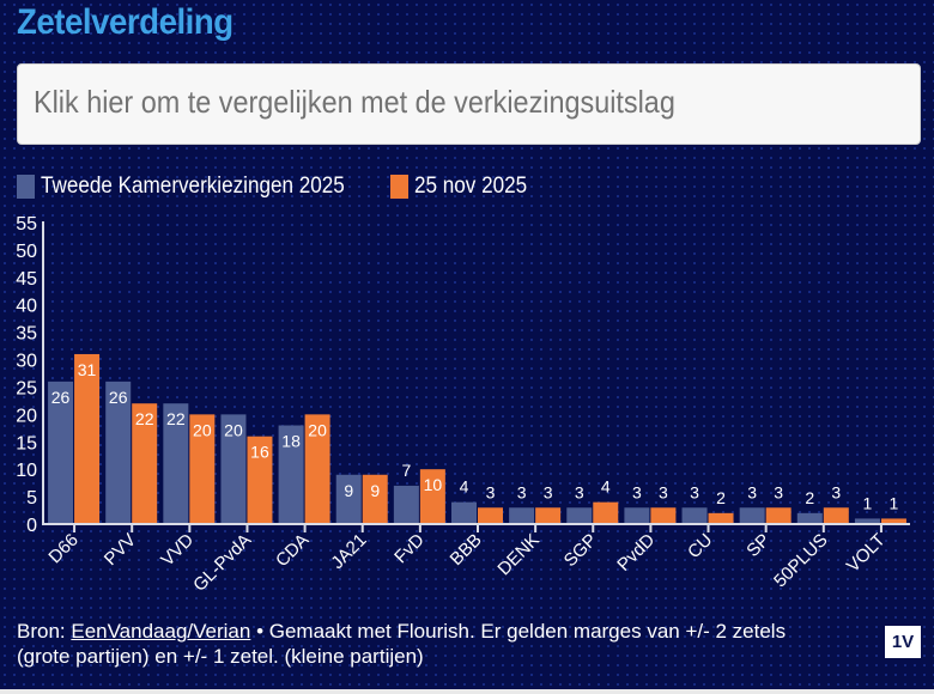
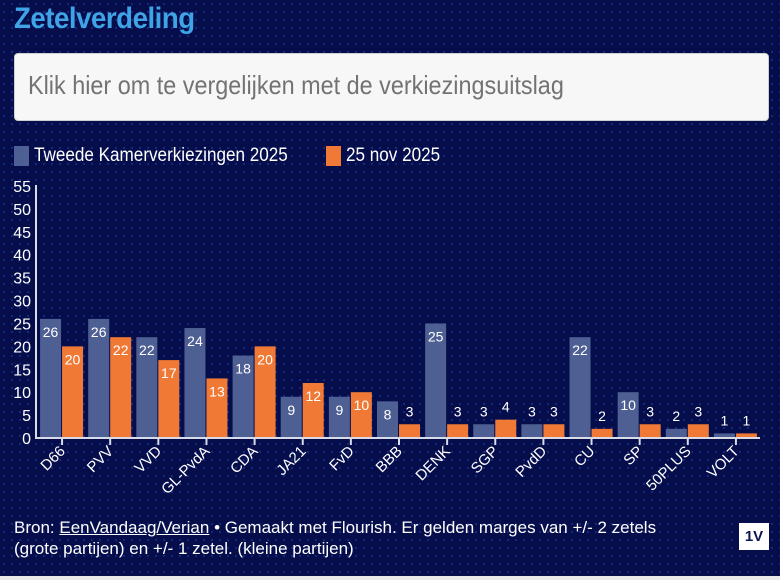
25 nov 2025/D66: 31 -> 20
25 nov 2025/VVD: 20 -> 17
Tweede Kamerverkiezingen 2025/GL-PvdA: 20 -> 24
25 nov 2025/GL-PvdA: 16 -> 13
25 nov 2025/JA21: 9 -> 12
Tweede Kamerverkiezingen 2025/FvD: 7 -> 9
Tweede Kamerverkiezingen 2025/BBB: 4 -> 8
Tweede Kamerverkiezingen 2025/DENK: 3 -> 25
Tweede Kamerverkiezingen 2025/CU: 3 -> 22
Tweede Kamerverkiezingen 2025/SP: 3 -> 10
